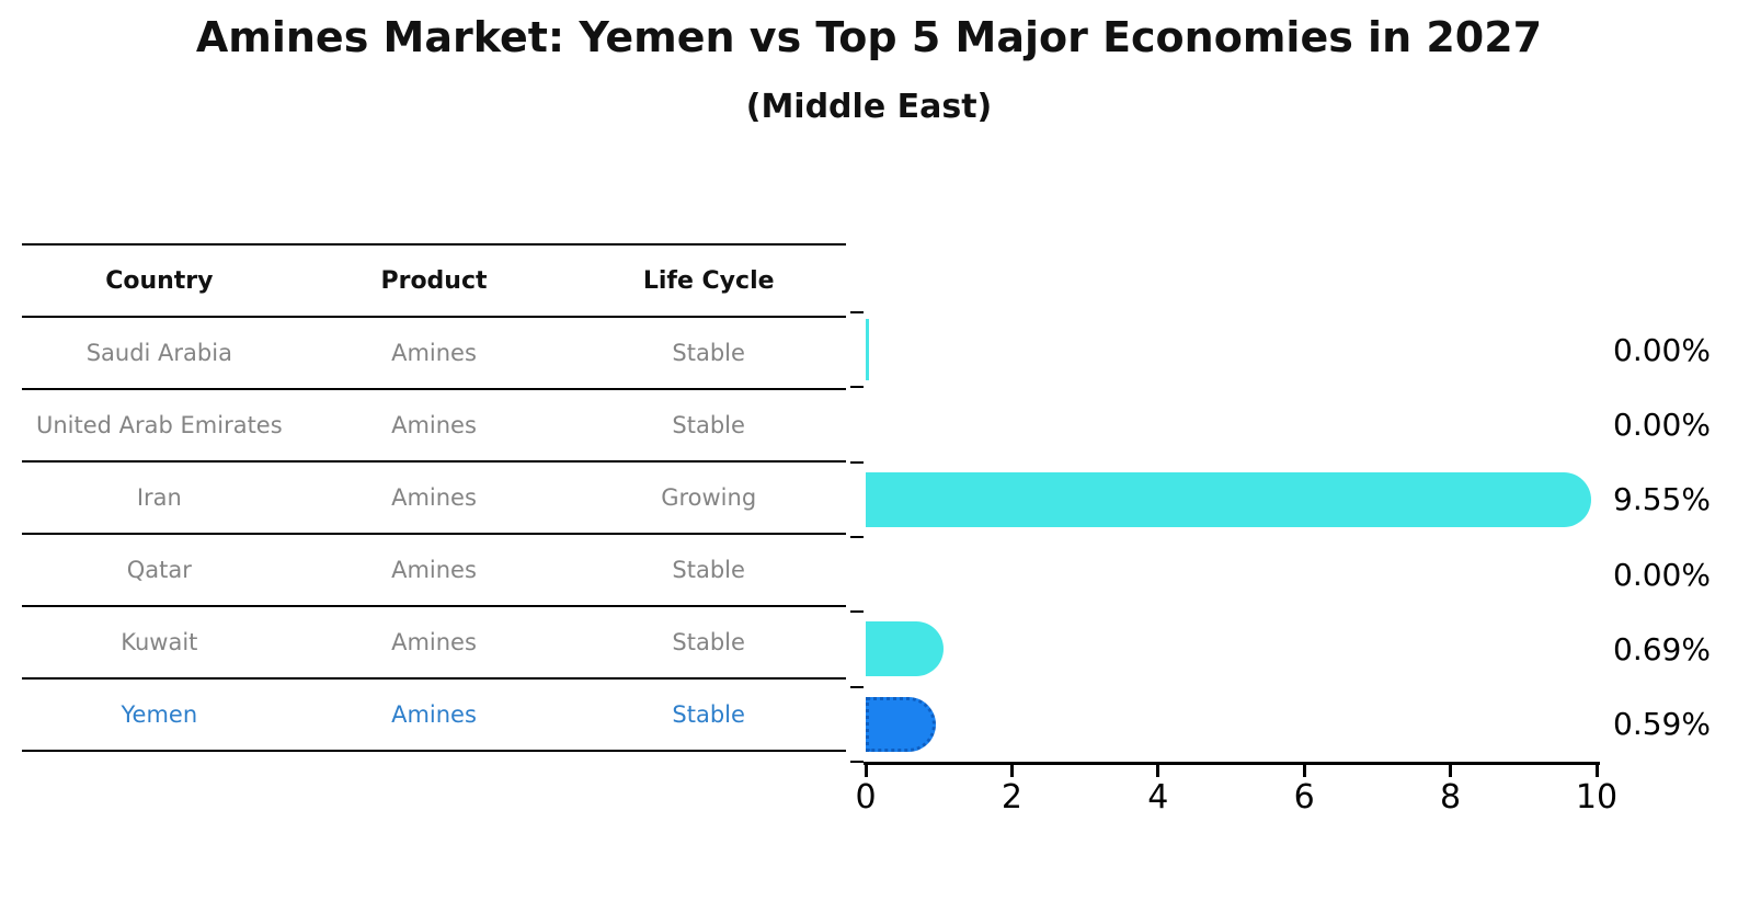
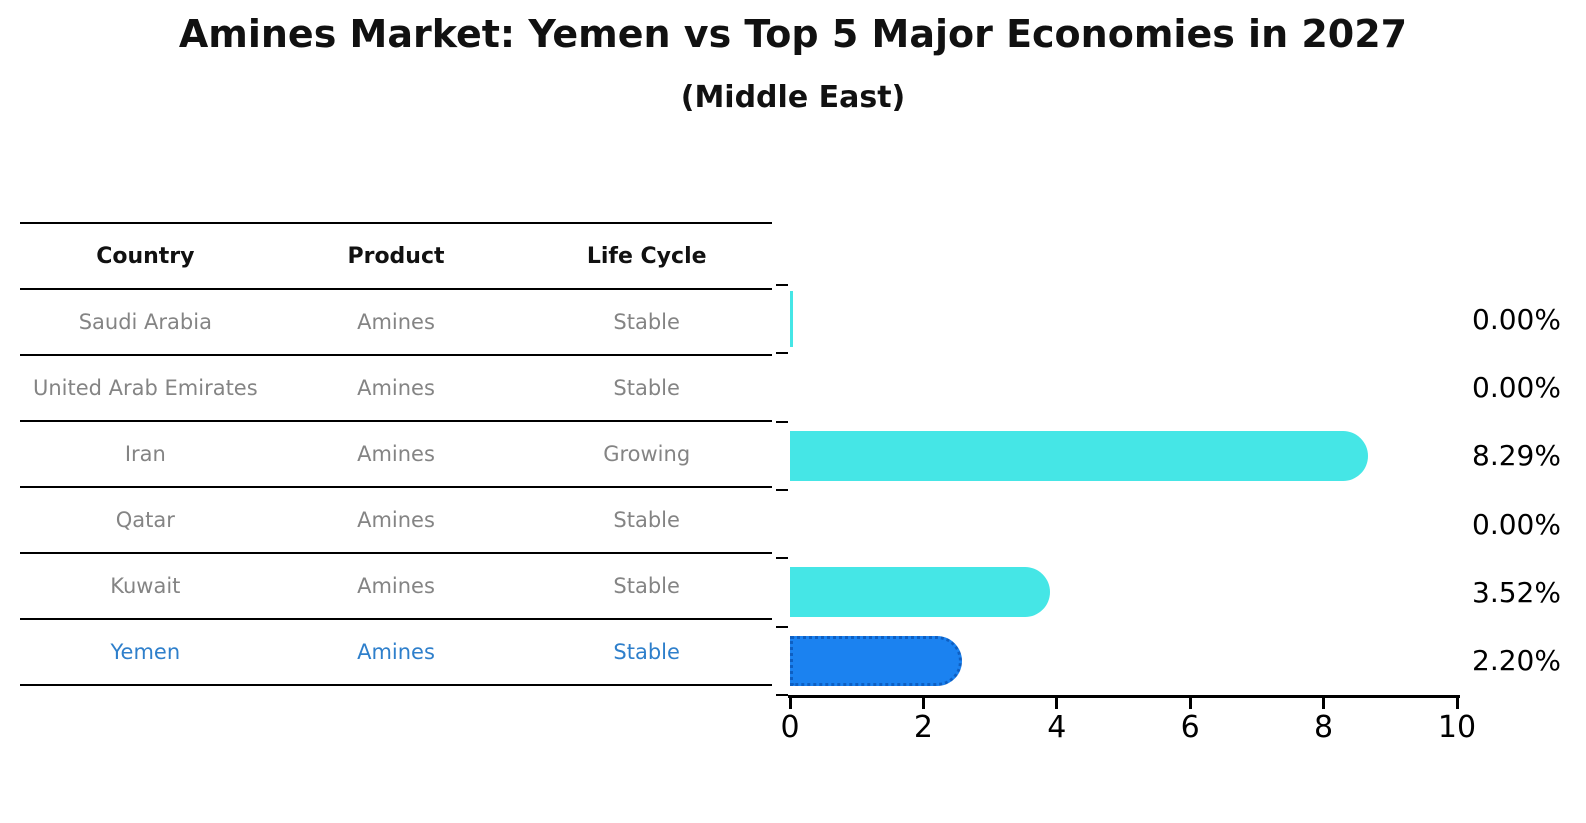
Iran: 9.55% -> 8.29%
Kuwait: 0.69% -> 3.52%
Yemen: 0.59% -> 2.20%
